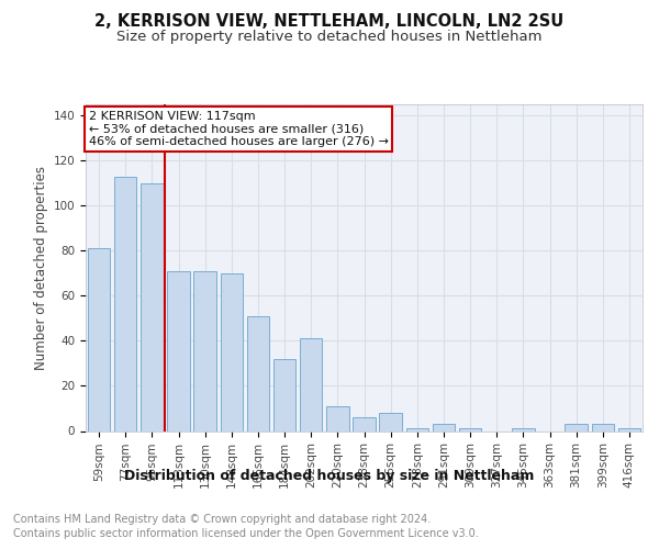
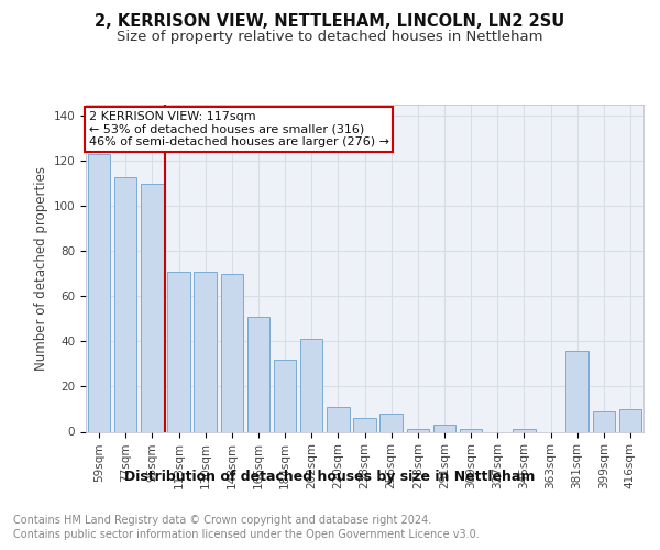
59sqm: 81 -> 123
381sqm: 3 -> 36
399sqm: 3 -> 9
416sqm: 1 -> 10
